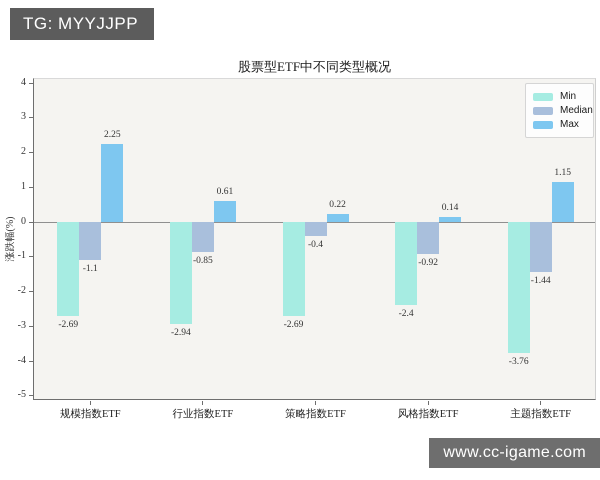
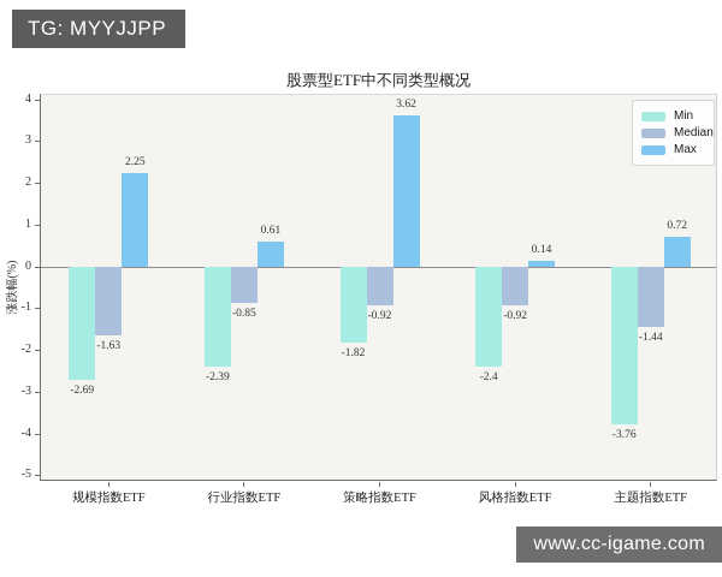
Median/规模指数ETF: -1.1 -> -1.63
Min/行业指数ETF: -2.94 -> -2.39
Min/策略指数ETF: -2.69 -> -1.82
Median/策略指数ETF: -0.4 -> -0.92
Max/策略指数ETF: 0.22 -> 3.62
Max/主题指数ETF: 1.15 -> 0.72
